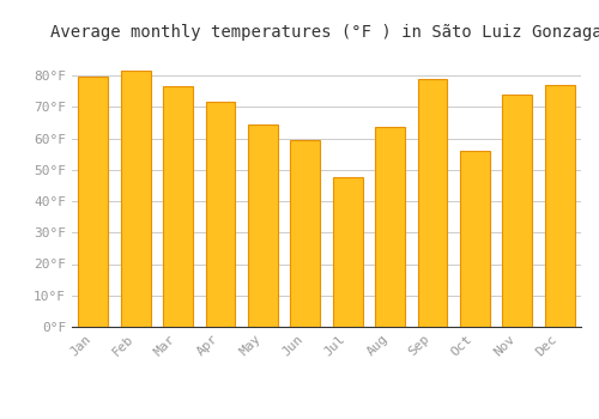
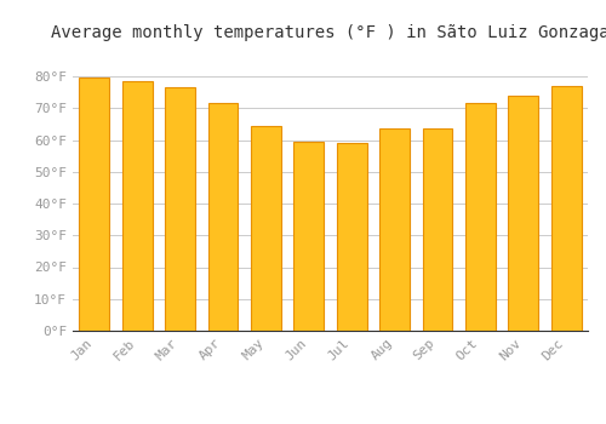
Feb: 81.5°F -> 78.5°F
Jul: 47.5°F -> 59.0°F
Sep: 79.0°F -> 63.5°F
Oct: 56.0°F -> 71.5°F
